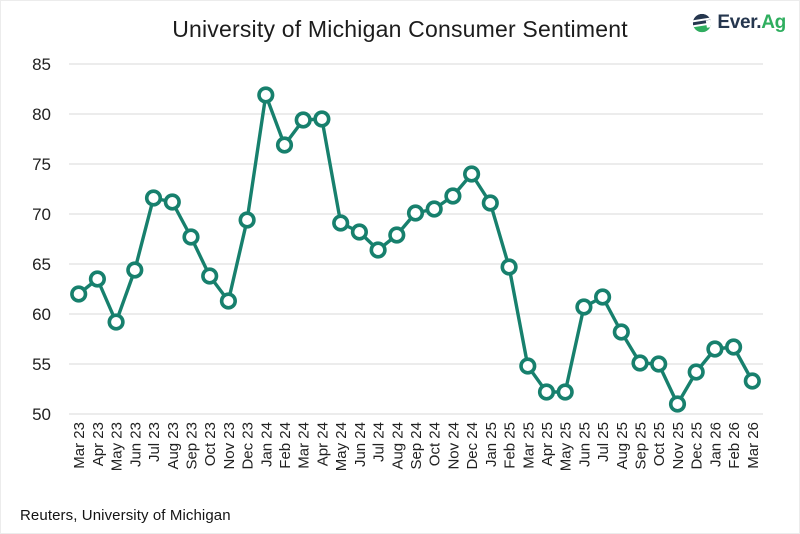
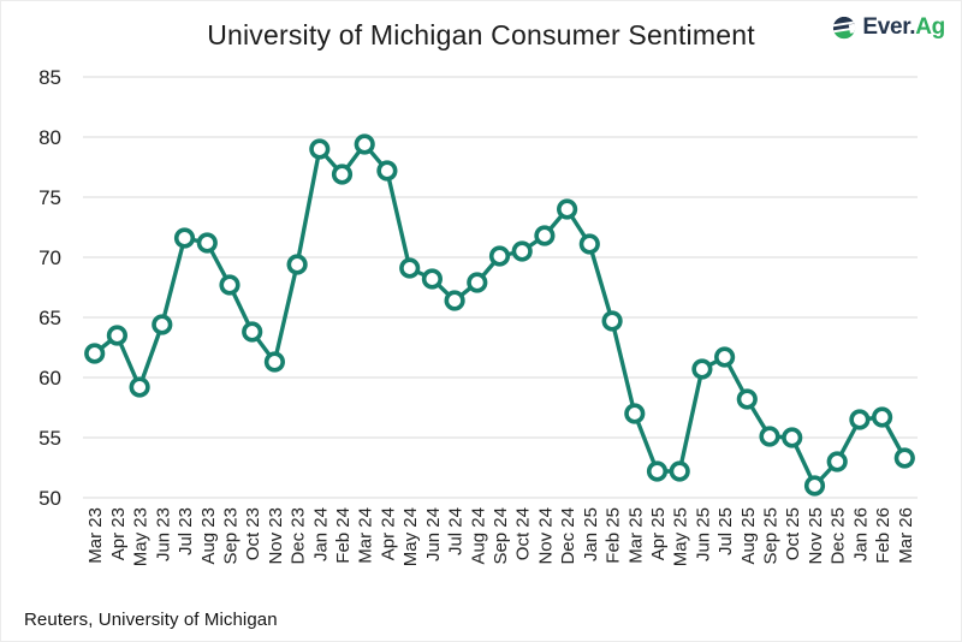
Jan 24: 81.9 -> 79.0
Apr 24: 79.5 -> 77.2
Mar 25: 54.8 -> 57.0
Dec 25: 54.2 -> 53.0
